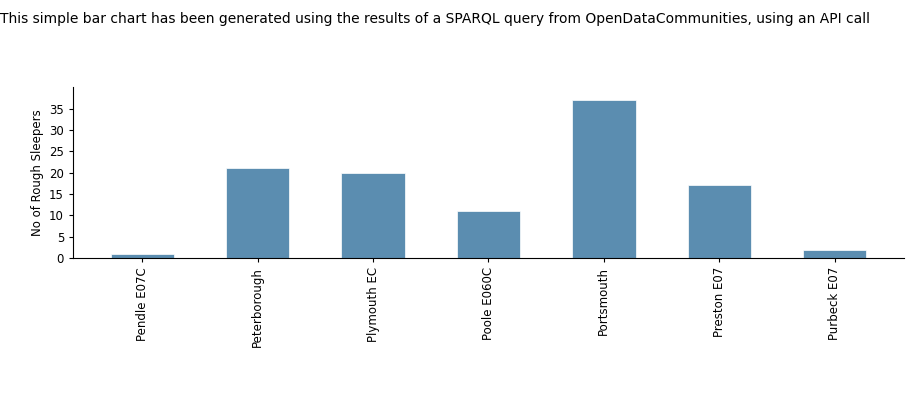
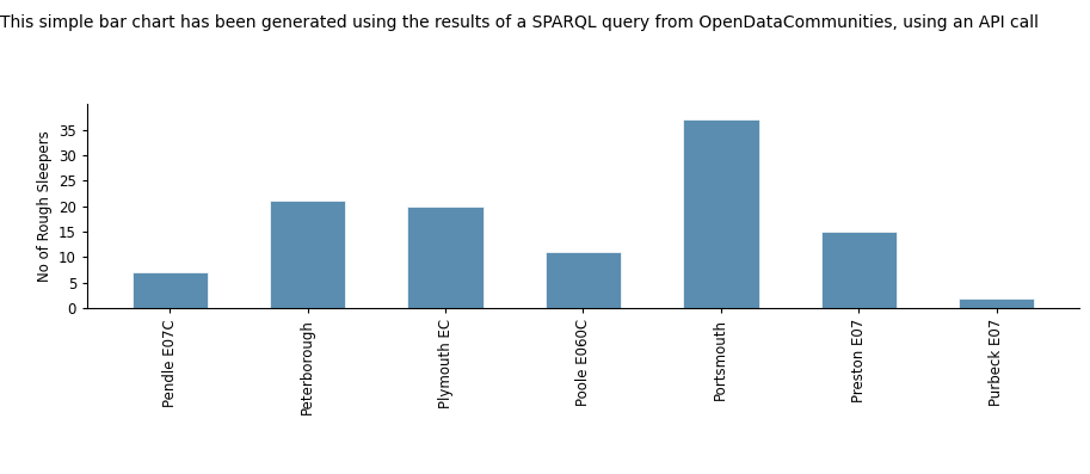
Pendle E07C: 1 -> 7
Preston E07: 17 -> 15
